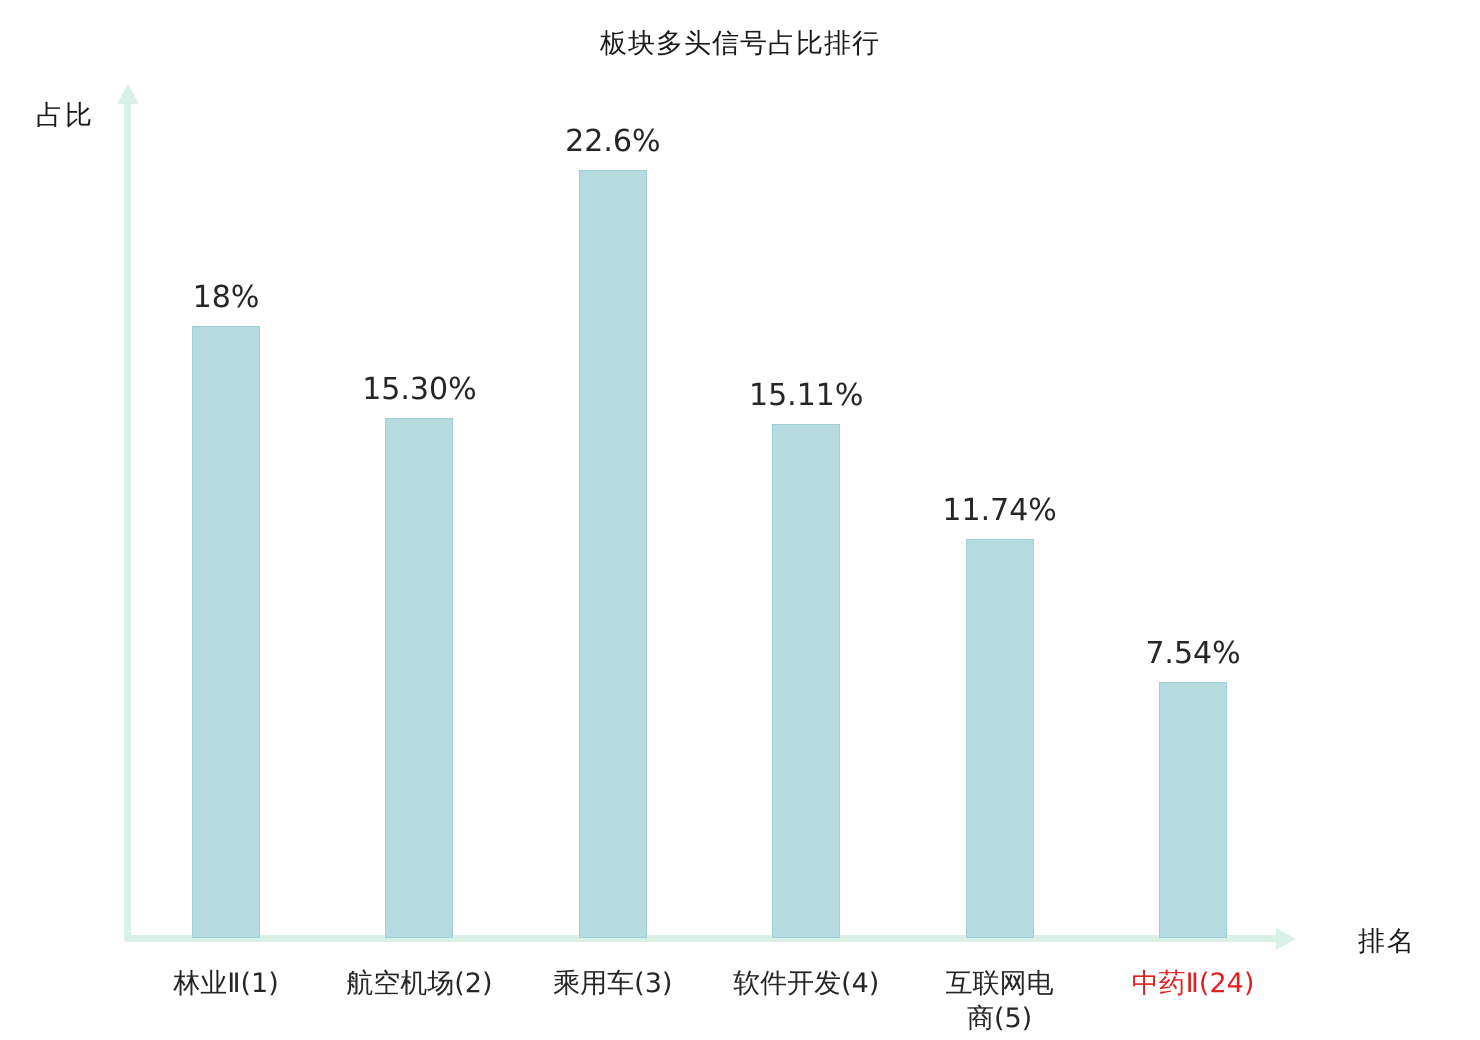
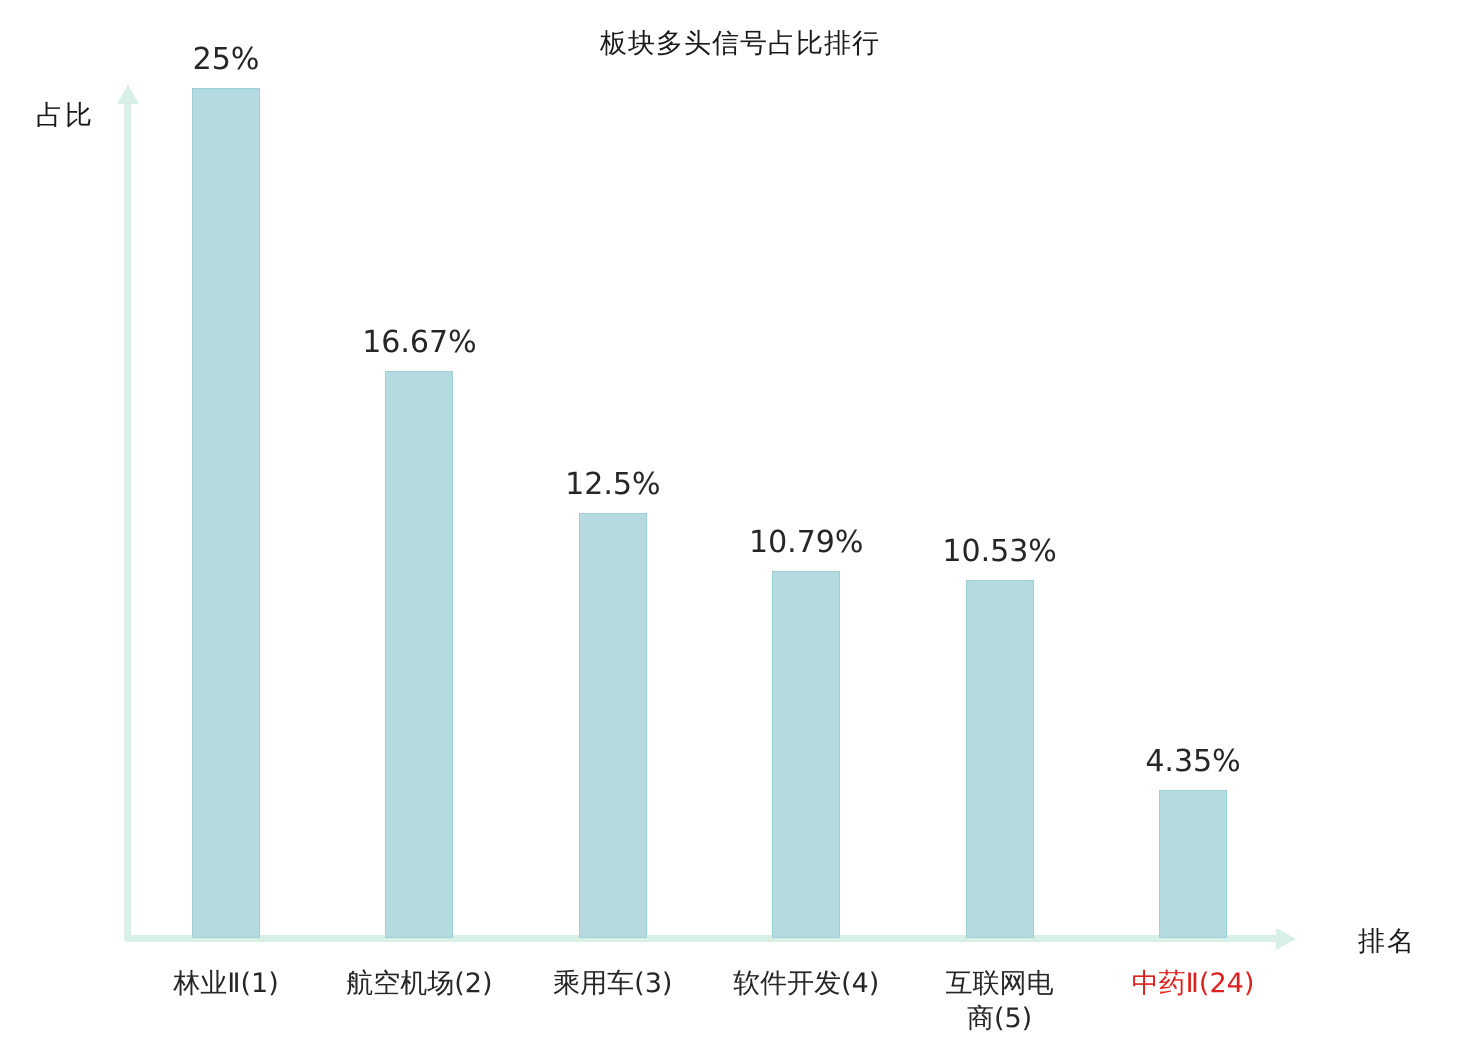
林业Ⅱ(1): 18% -> 25%
航空机场(2): 15.30% -> 16.67%
乘用车(3): 22.6% -> 12.5%
软件开发(4): 15.11% -> 10.79%
互联网电 商(5): 11.74% -> 10.53%
中药Ⅱ(24): 7.54% -> 4.35%
